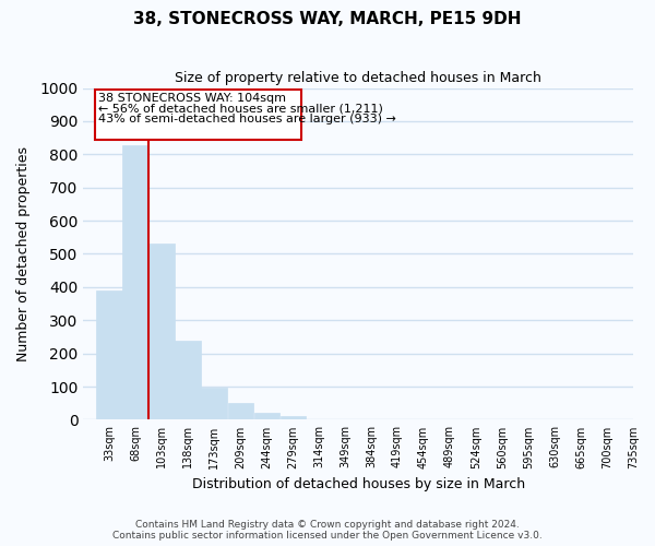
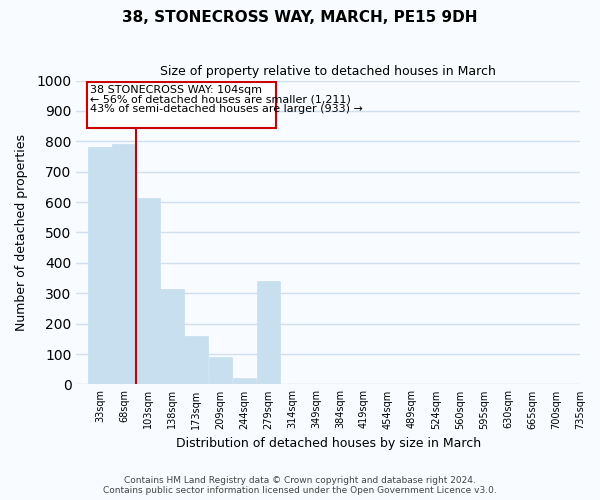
33sqm: 390 -> 780
68sqm: 828 -> 790
103sqm: 530 -> 615
138sqm: 240 -> 315
173sqm: 97 -> 160
209sqm: 52 -> 90
279sqm: 12 -> 340
